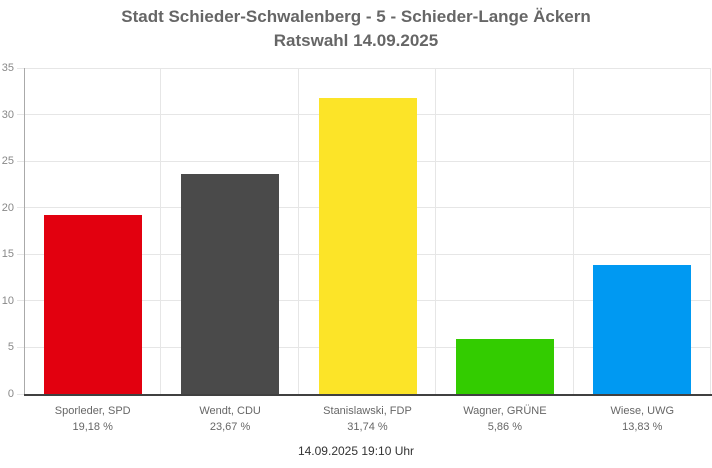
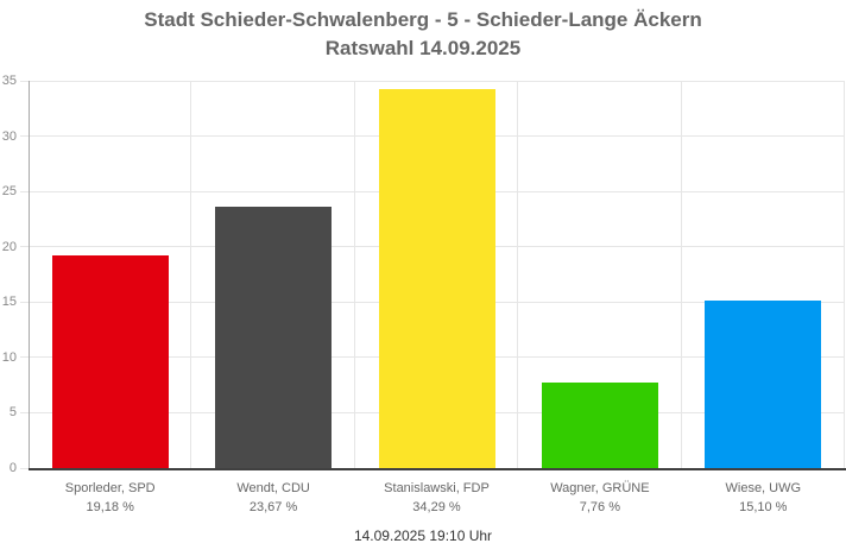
Stanislawski, FDP: 31,74 -> 34,29
Wagner, GRÜNE: 5,86 -> 7,76
Wiese, UWG: 13,83 -> 15,10
